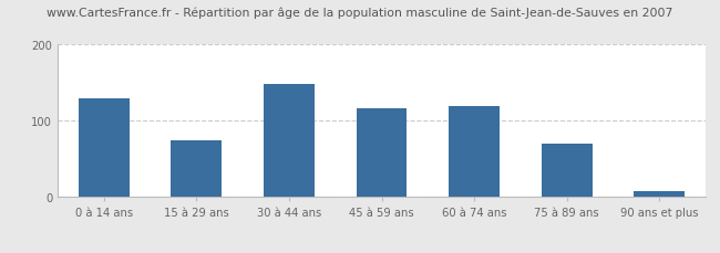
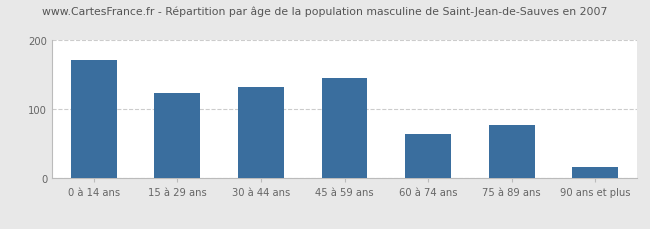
0 à 14 ans: 130 -> 172
15 à 29 ans: 75 -> 124
30 à 44 ans: 148 -> 132
45 à 59 ans: 117 -> 146
60 à 74 ans: 120 -> 64
75 à 89 ans: 70 -> 78
90 ans et plus: 8 -> 16
